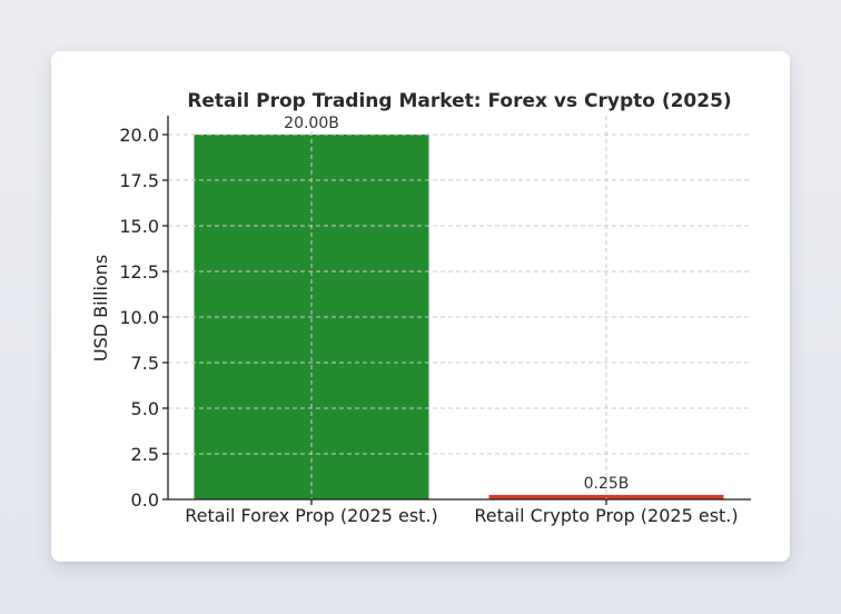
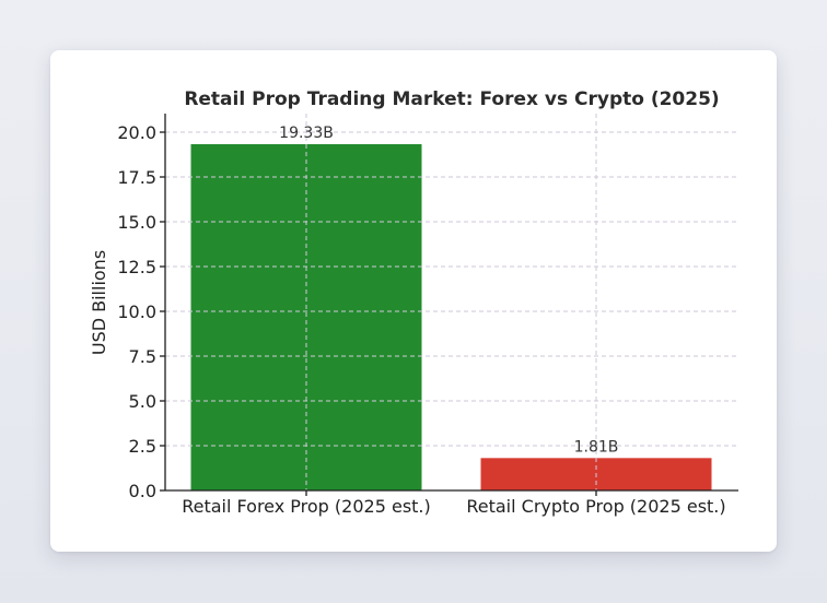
Retail Forex Prop (2025 est.): 20.00B -> 19.33B
Retail Crypto Prop (2025 est.): 0.25B -> 1.81B
